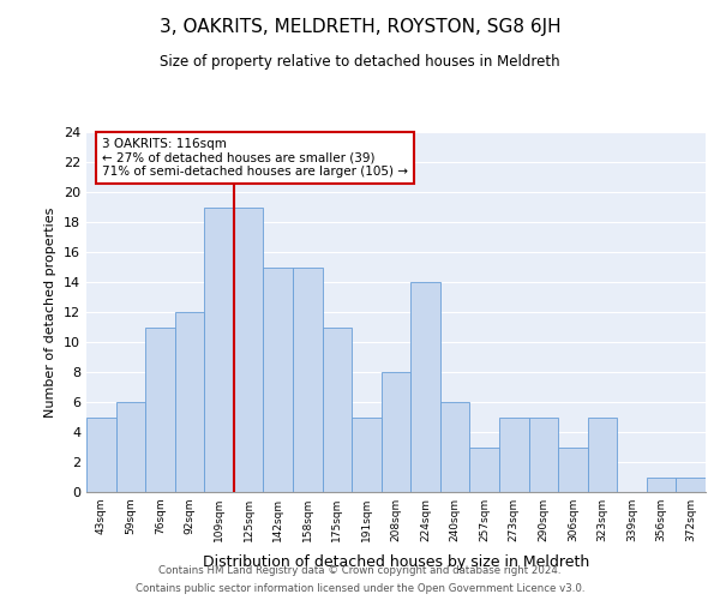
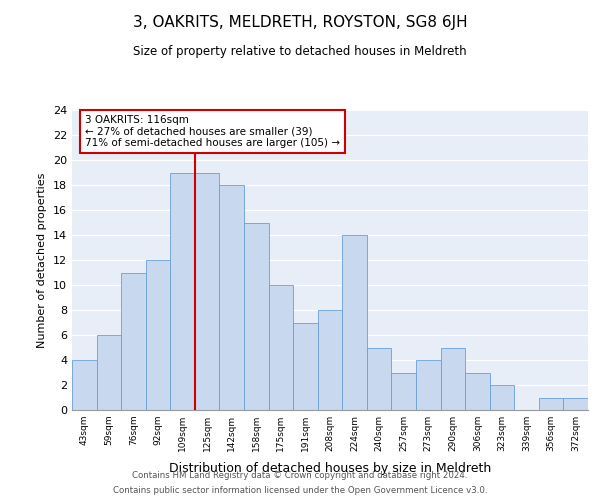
43sqm: 5 -> 4
142sqm: 15 -> 18
175sqm: 11 -> 10
191sqm: 5 -> 7
240sqm: 6 -> 5
273sqm: 5 -> 4
323sqm: 5 -> 2
